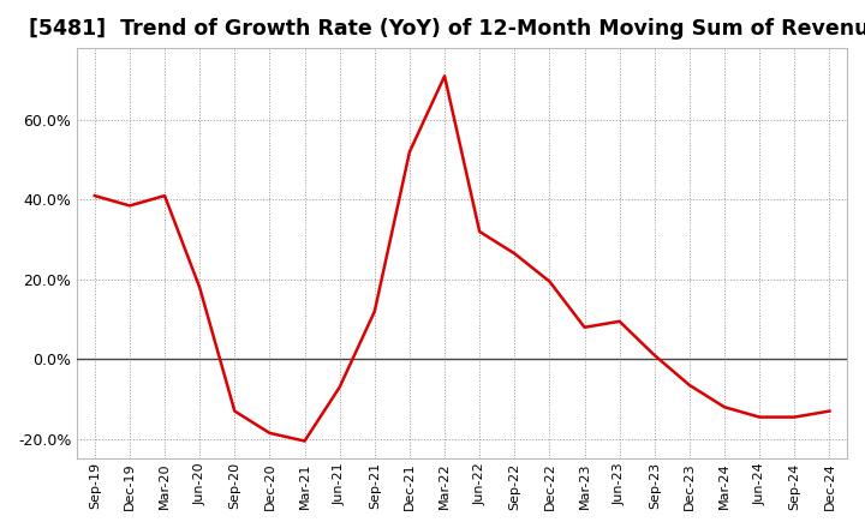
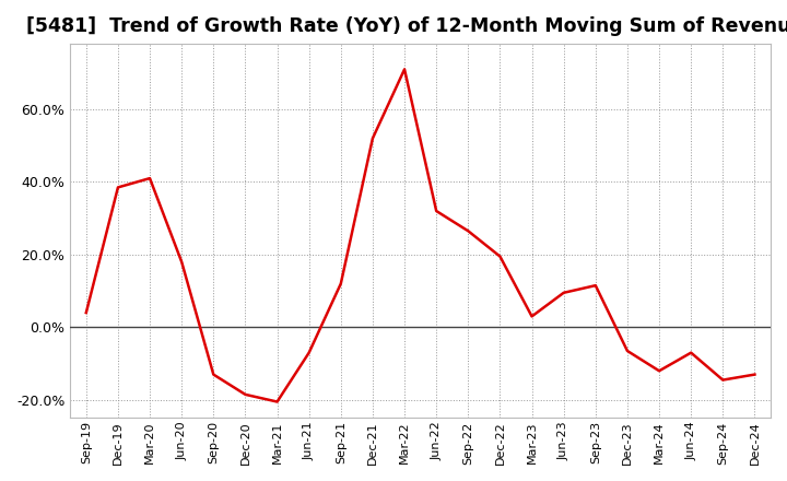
Sep-19: 41.0% -> 4.0%
Mar-23: 8.0% -> 3.0%
Sep-23: 1.0% -> 11.5%
Jun-24: -14.5% -> -7.0%
